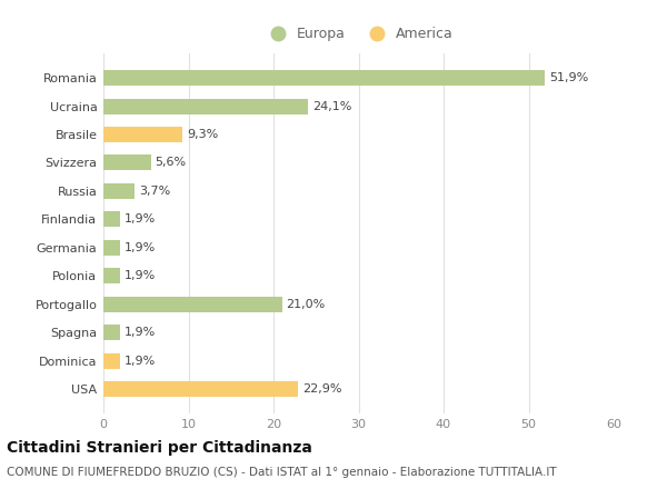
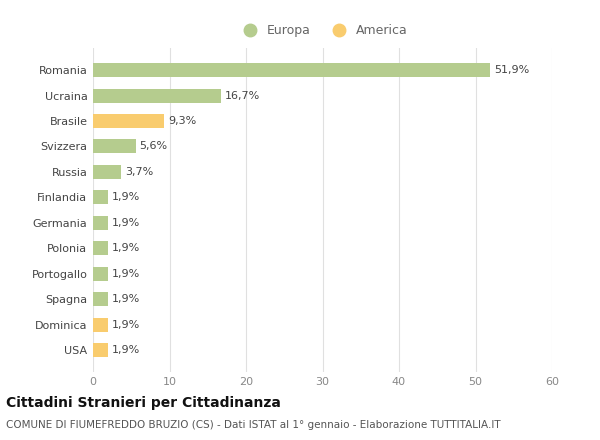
Ucraina: 24,1% -> 16,7%
Portogallo: 21,0% -> 1,9%
USA: 22,9% -> 1,9%
